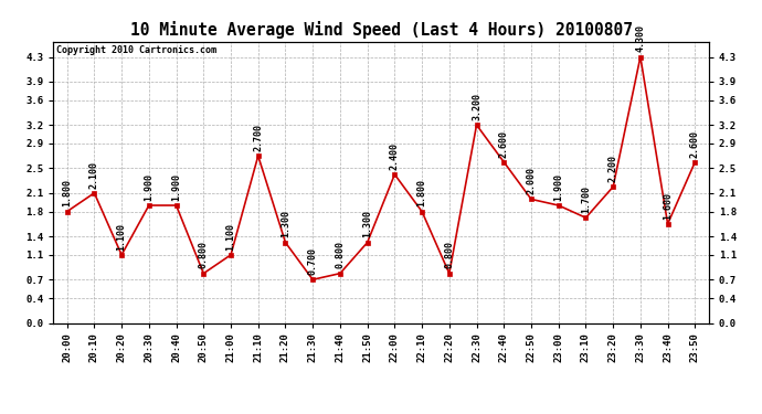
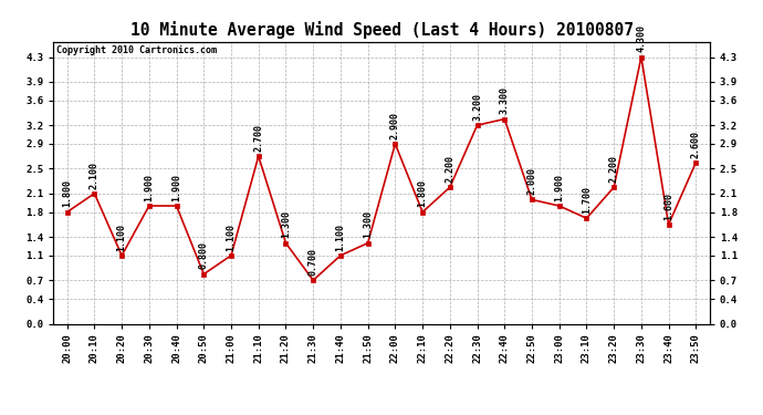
21:40: 0.800 -> 1.100
22:00: 2.400 -> 2.900
22:20: 0.800 -> 2.200
22:40: 2.600 -> 3.300
